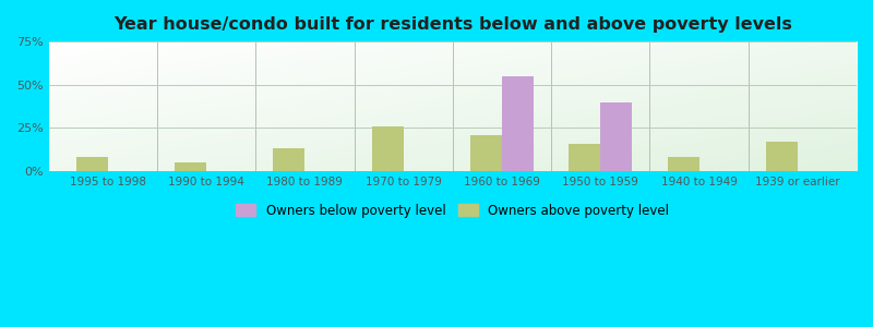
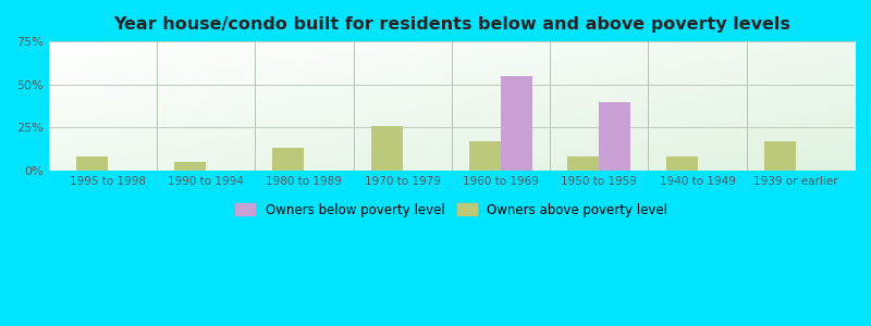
Owners above poverty level/1960 to 1969: 21% -> 17%
Owners above poverty level/1950 to 1959: 16% -> 8%
